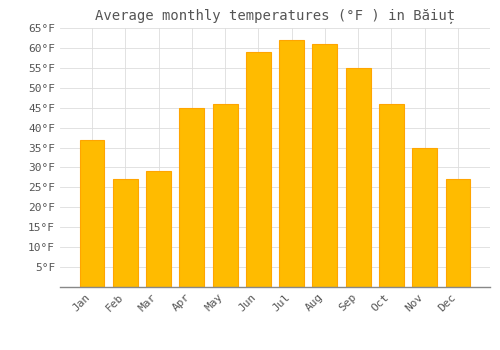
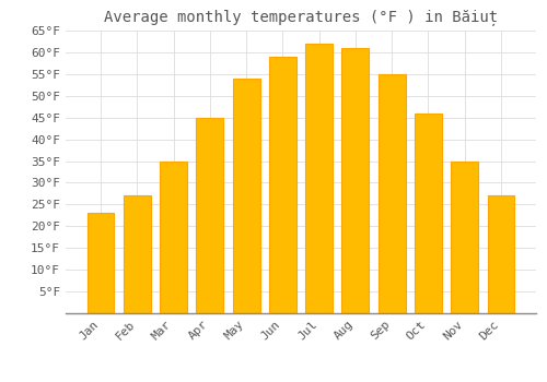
Jan: 37°F -> 23°F
Mar: 29°F -> 35°F
May: 46°F -> 54°F
